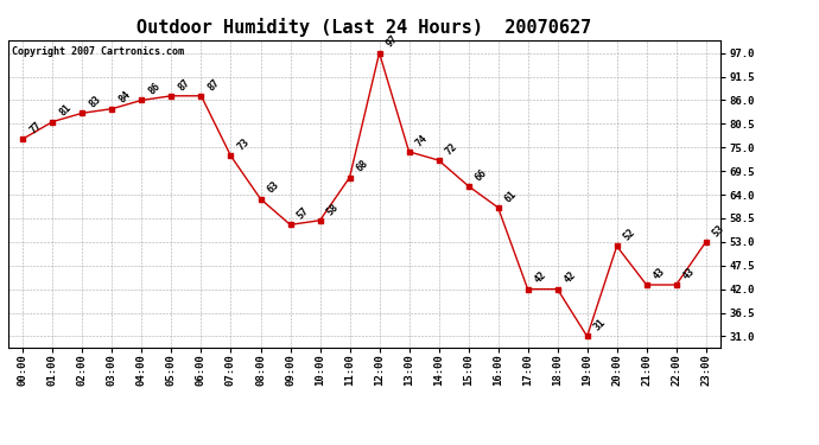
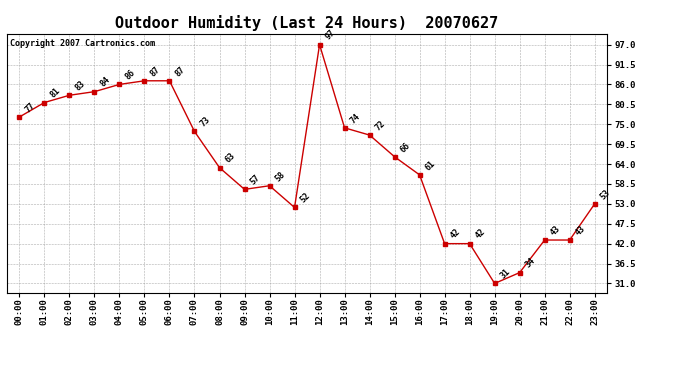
11:00: 68 -> 52
20:00: 52 -> 34
